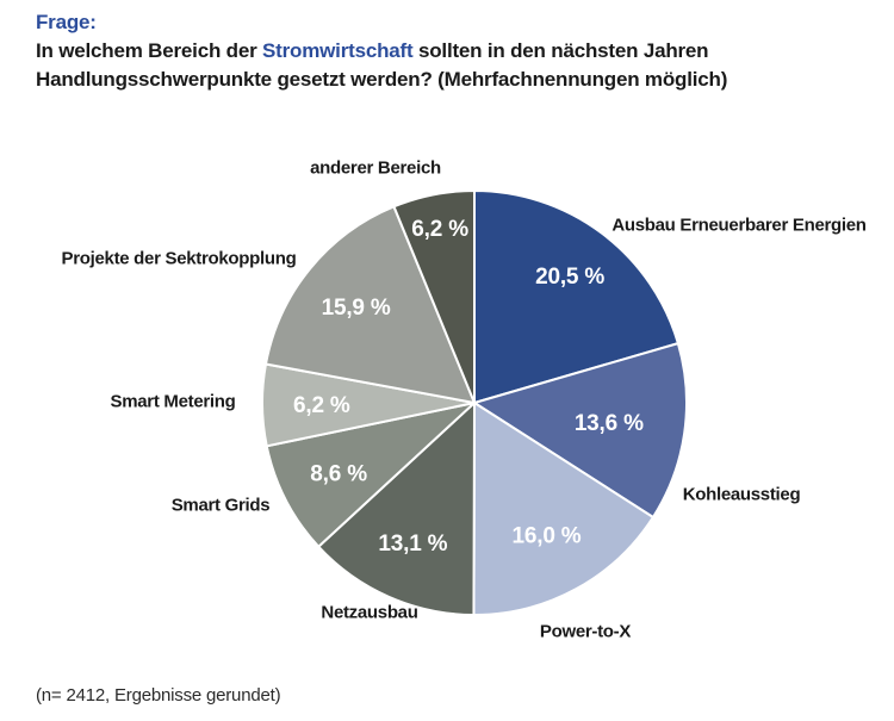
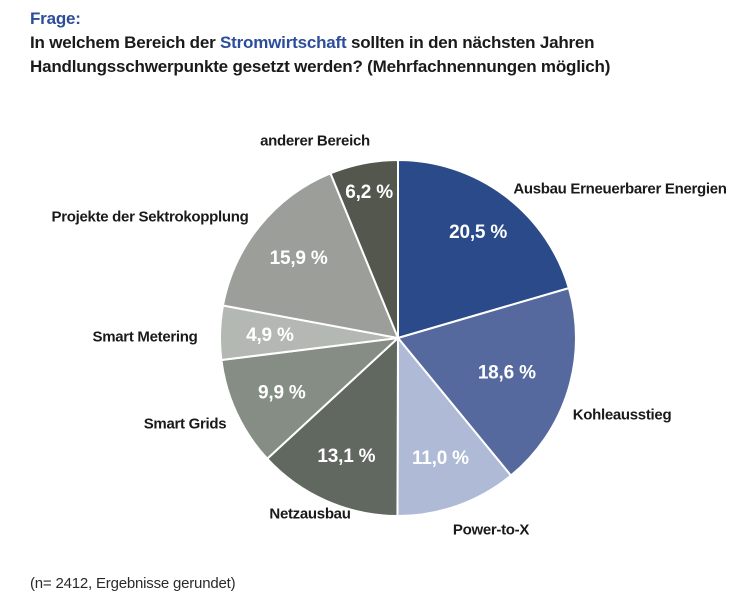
Kohleausstieg: 13,6 -> 18,6
Power-to-X: 16,0 -> 11,0
Smart Grids: 8,6 -> 9,9
Smart Metering: 6,2 -> 4,9
